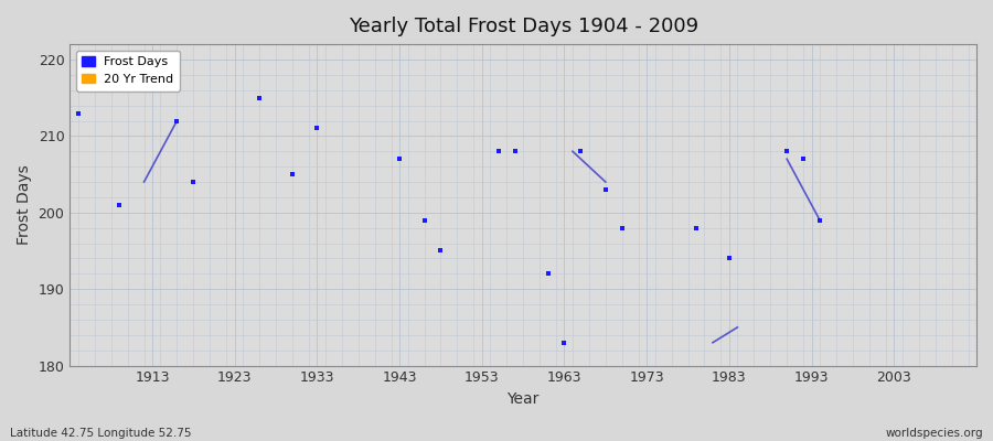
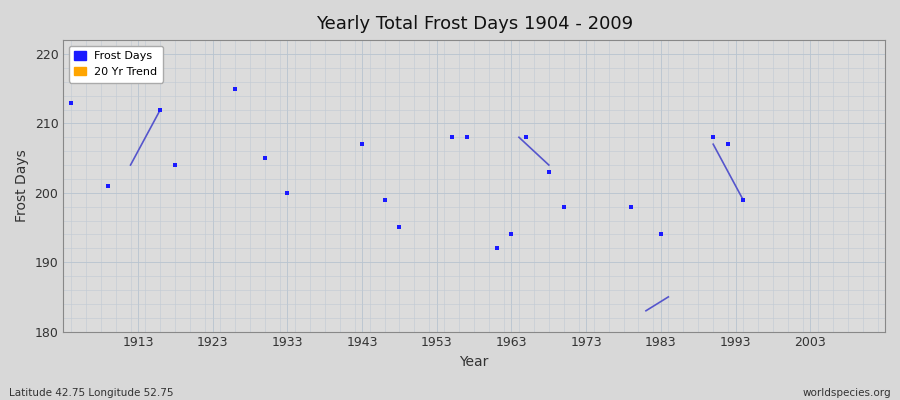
1933: 211 -> 200
1963: 183 -> 194
